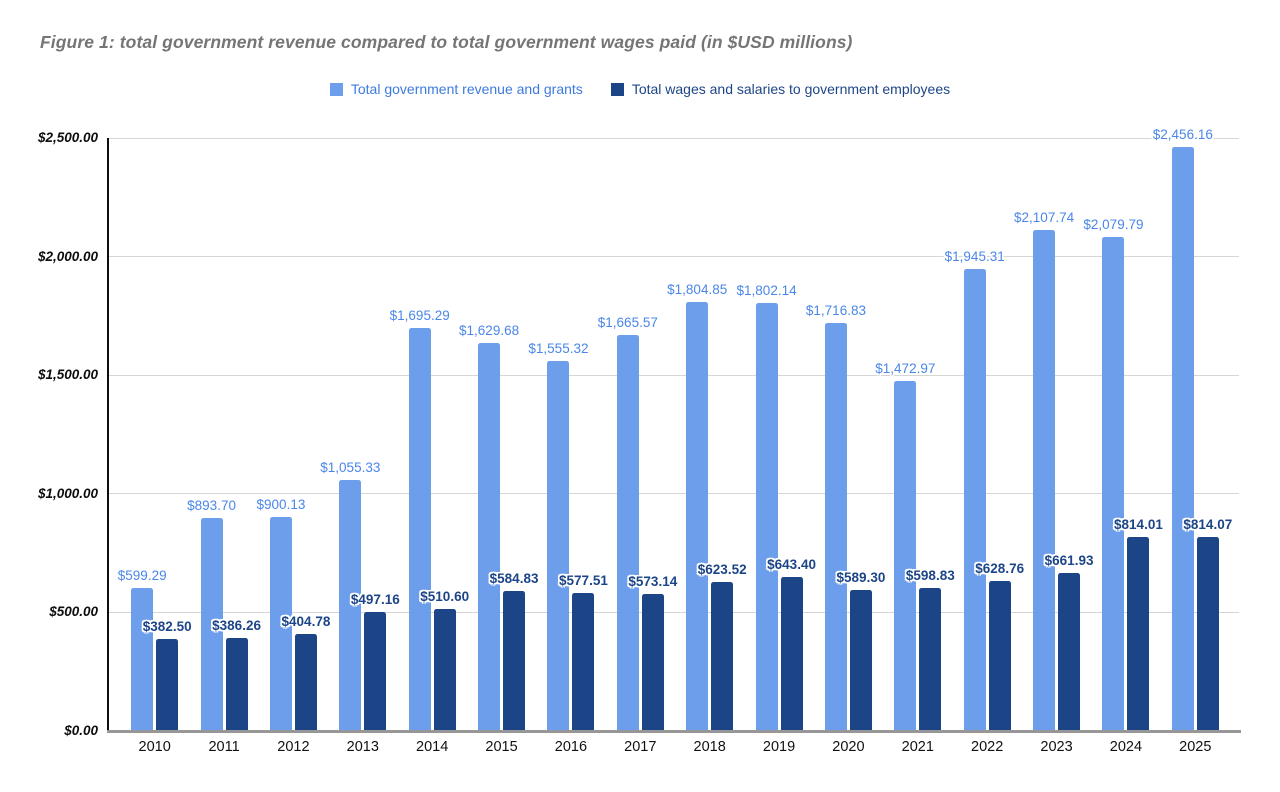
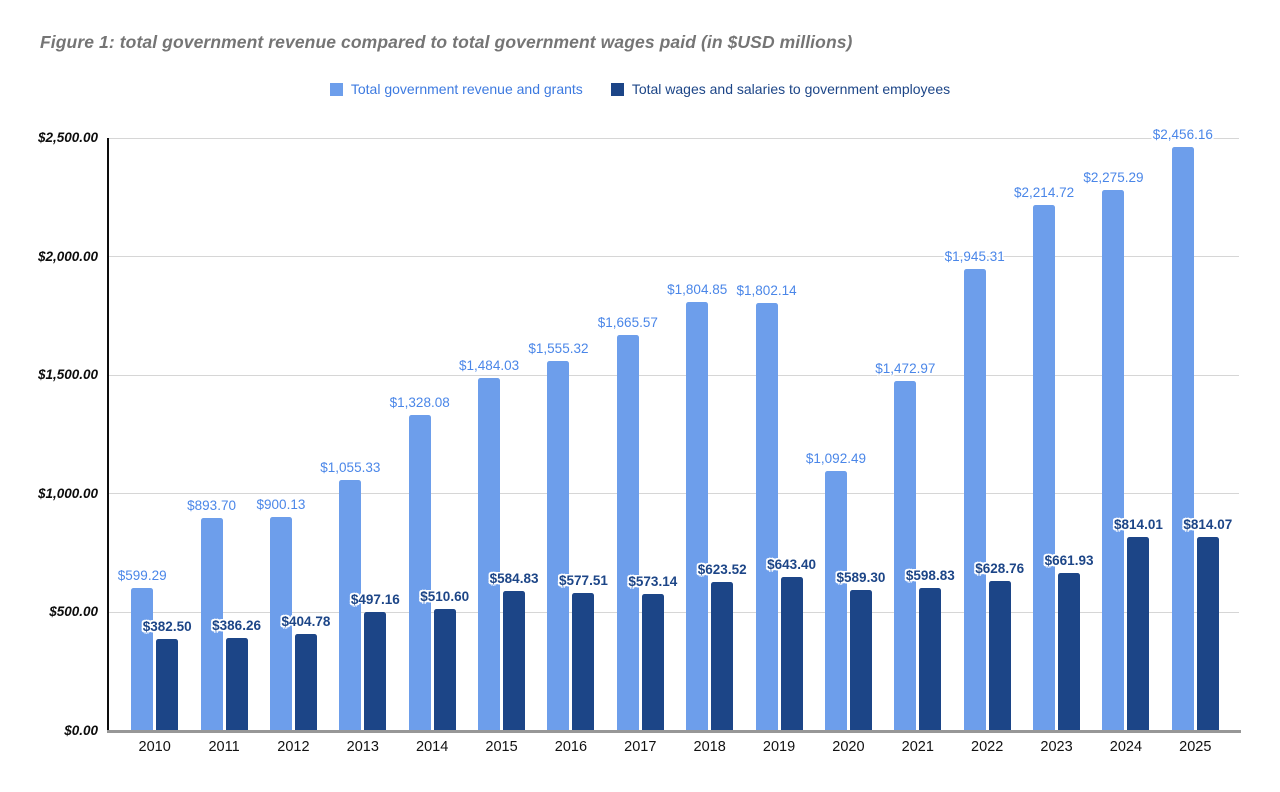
Total government revenue and grants/2014: $1,695.29 -> $1,328.08
Total government revenue and grants/2015: $1,629.68 -> $1,484.03
Total government revenue and grants/2020: $1,716.83 -> $1,092.49
Total government revenue and grants/2023: $2,107.74 -> $2,214.72
Total government revenue and grants/2024: $2,079.79 -> $2,275.29
